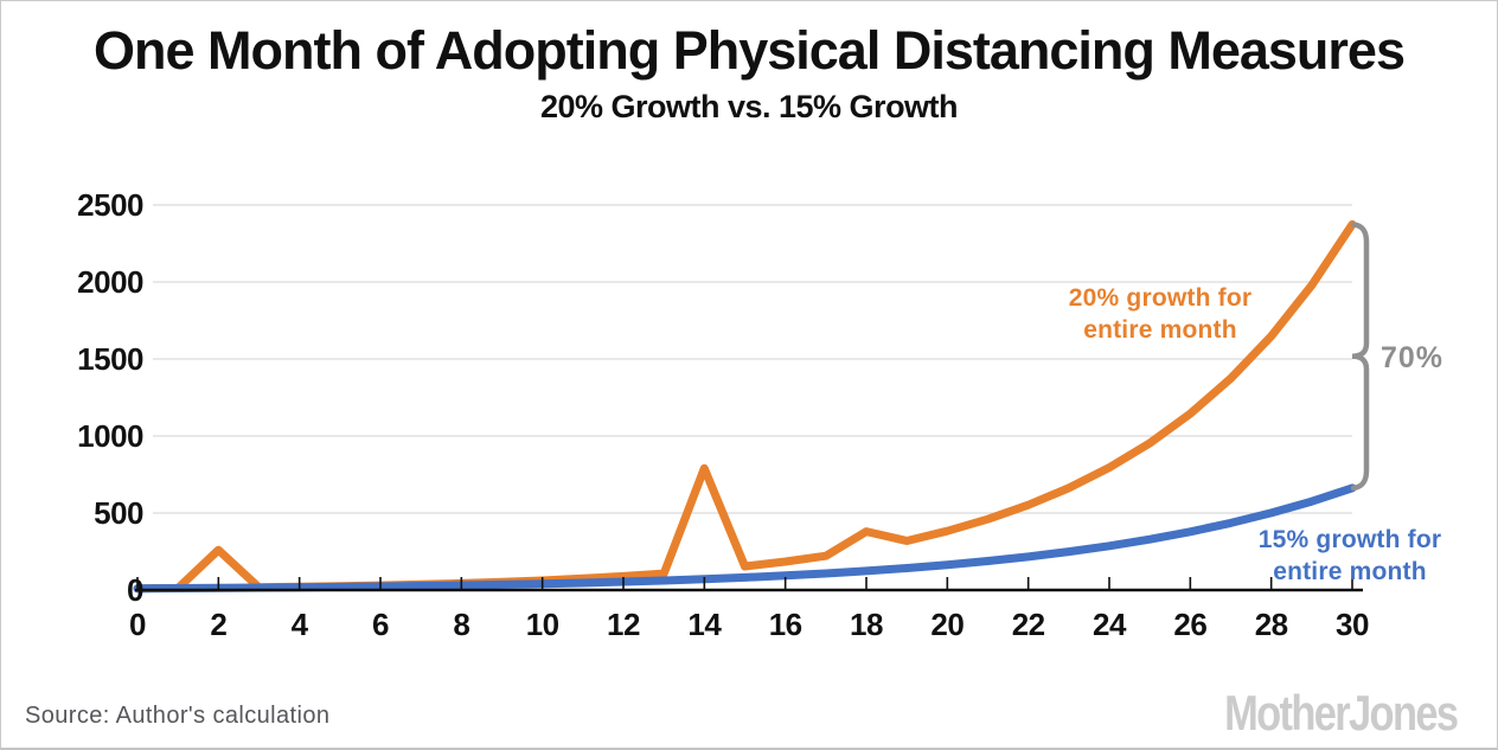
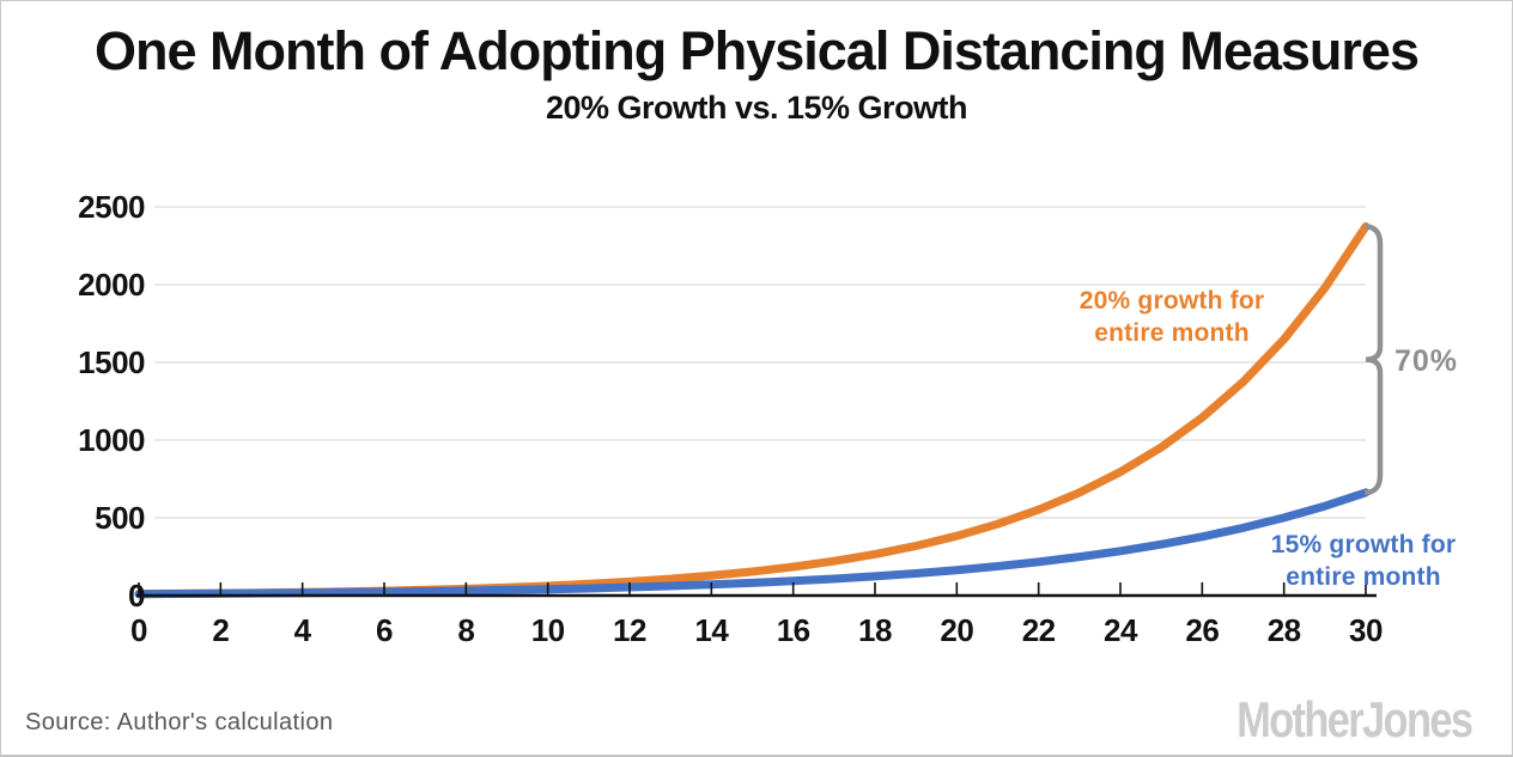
20% growth for entire month/2: 260 -> 10
20% growth for entire month/14: 790 -> 130
20% growth for entire month/18: 380 -> 270
